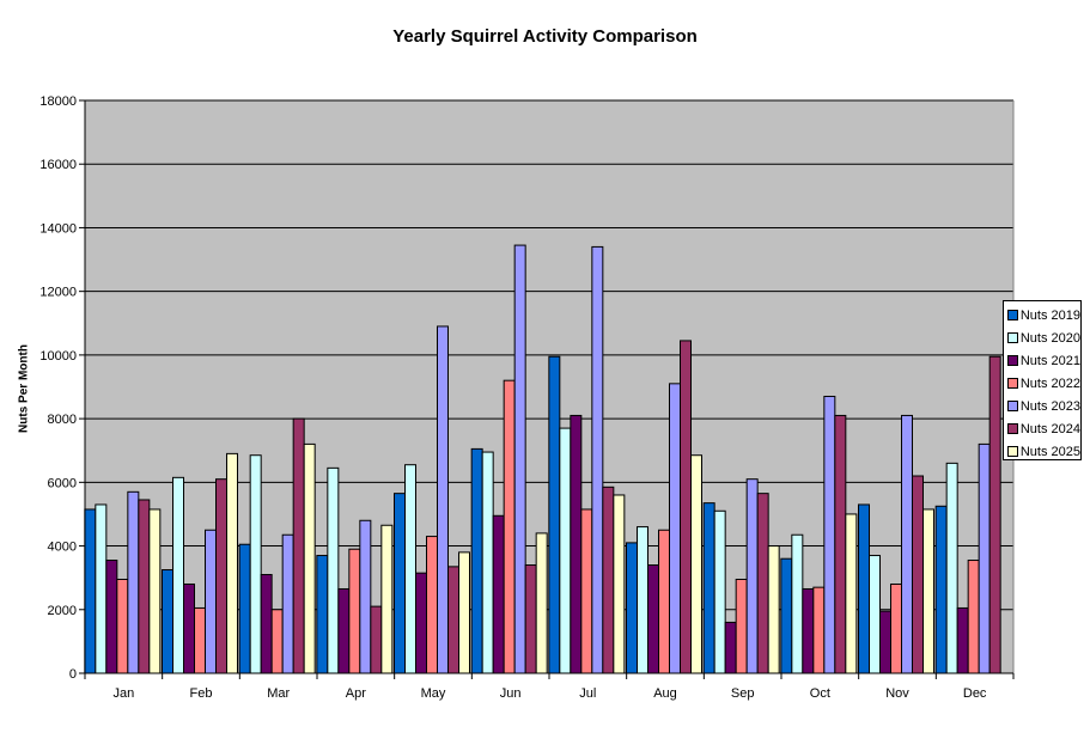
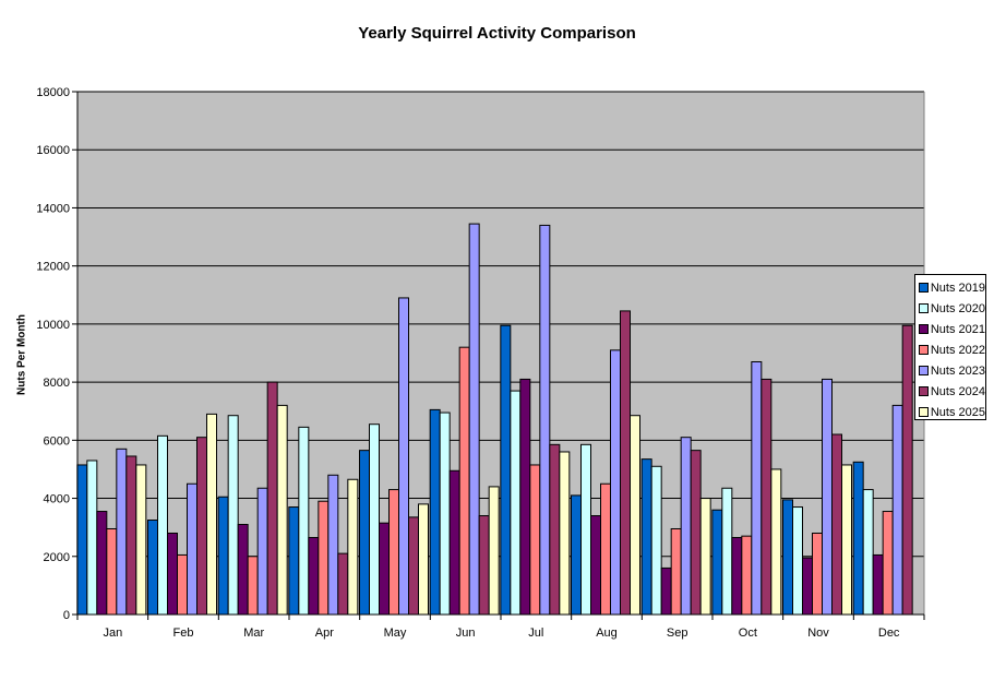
Nuts 2020/Aug: 4600 -> 5800
Nuts 2019/Nov: 5300 -> 4000
Nuts 2020/Dec: 6600 -> 4300
